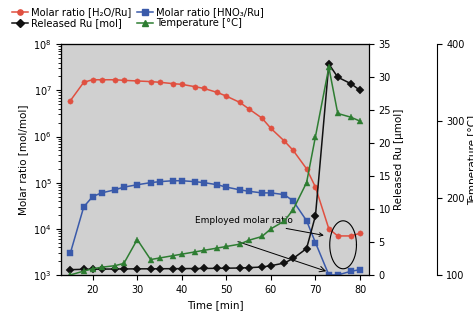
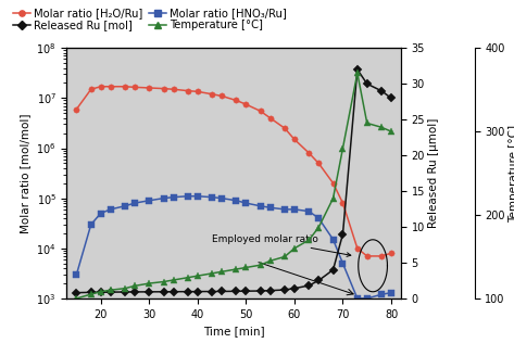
Temperature [°C]/30: 146 -> 118
